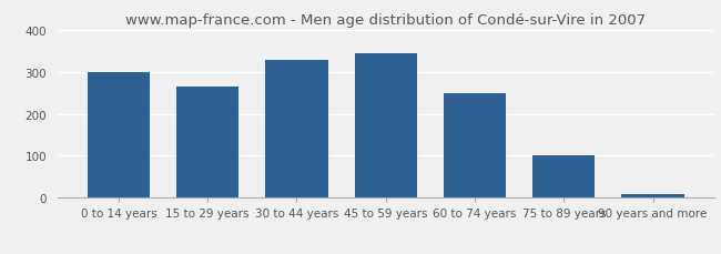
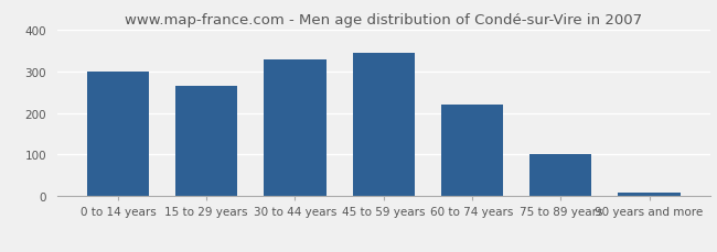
60 to 74 years: 248 -> 220
